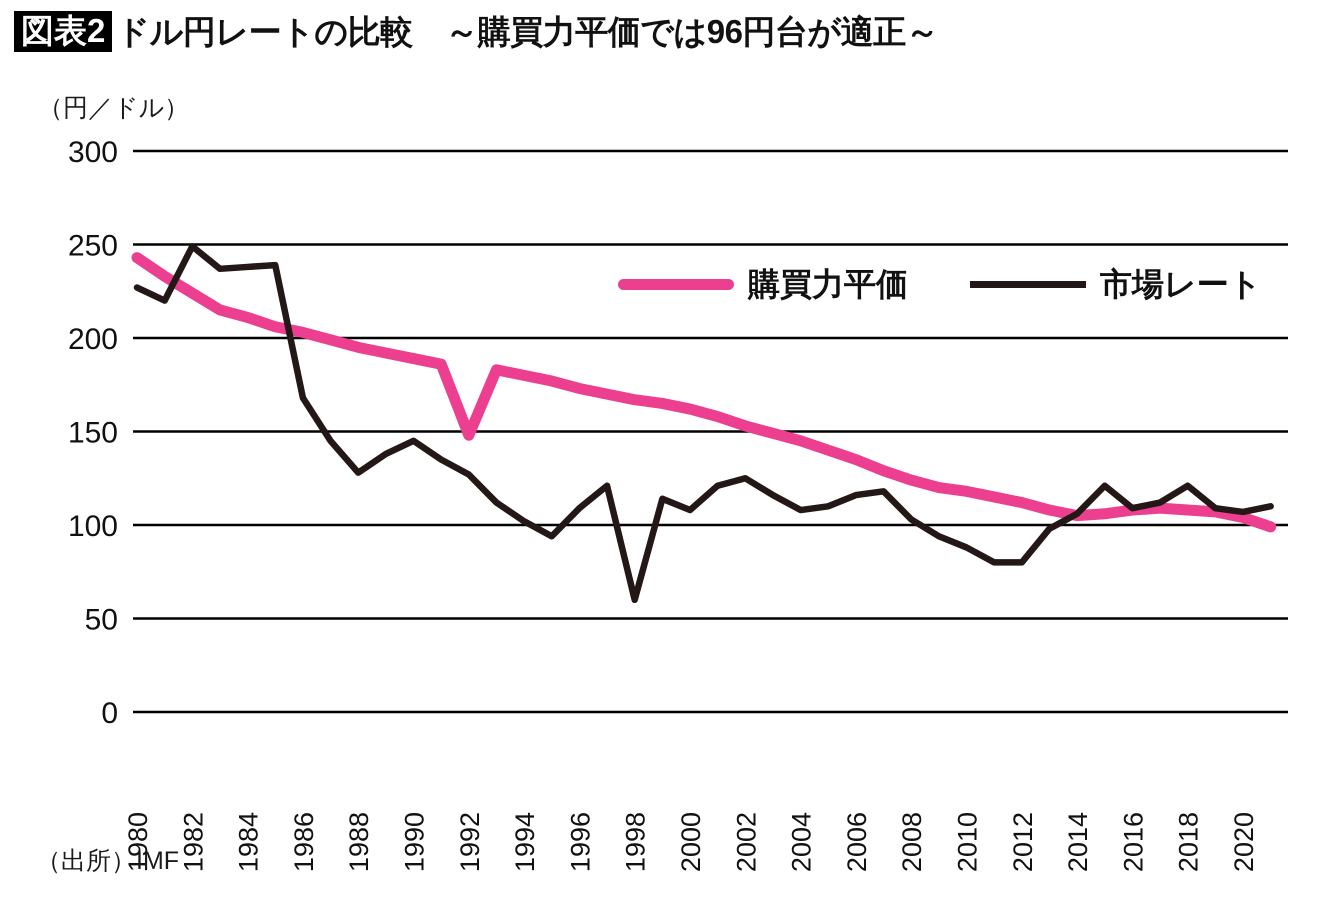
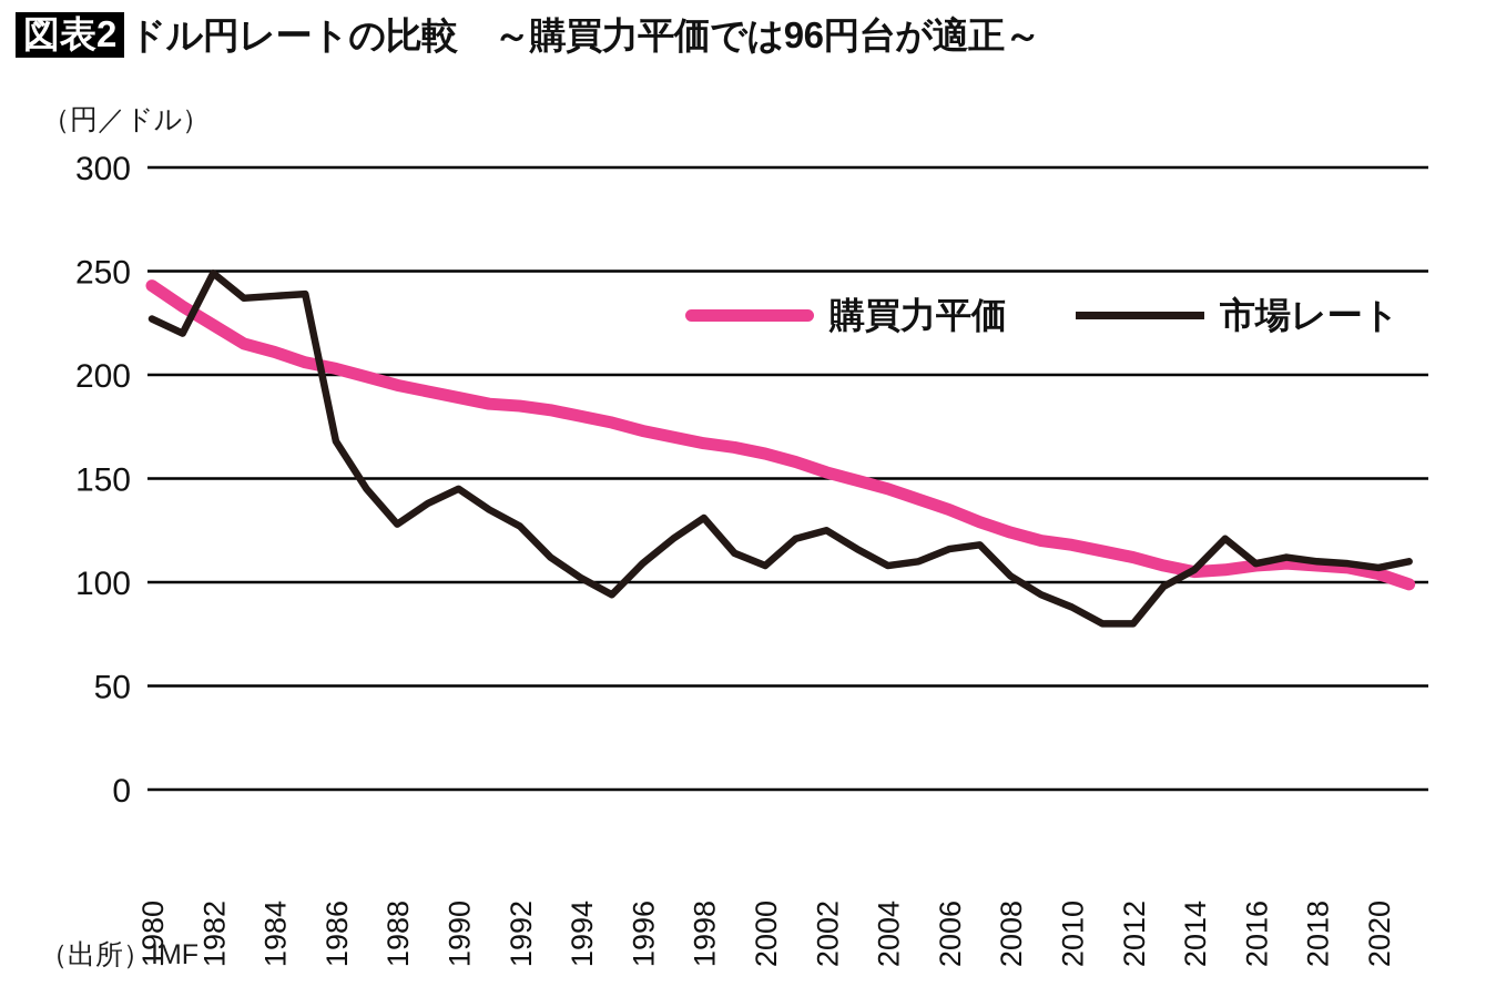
購買力平価/1992: 148 -> 185
市場レート/1998: 60 -> 131
市場レート/2018: 121 -> 110
